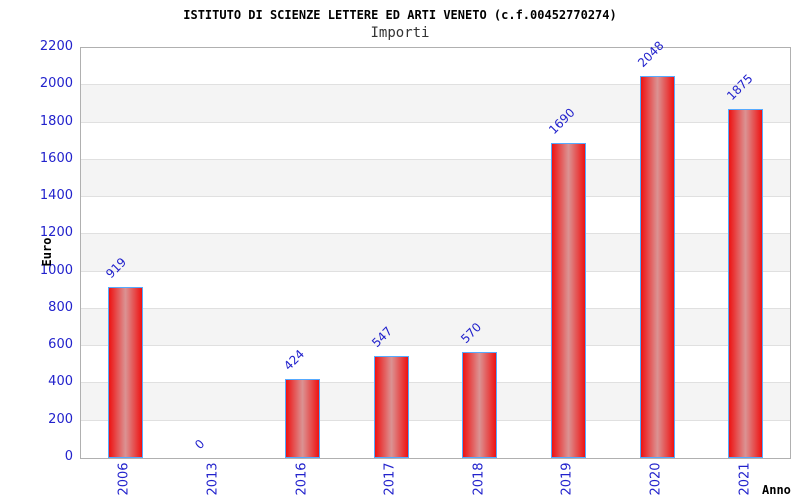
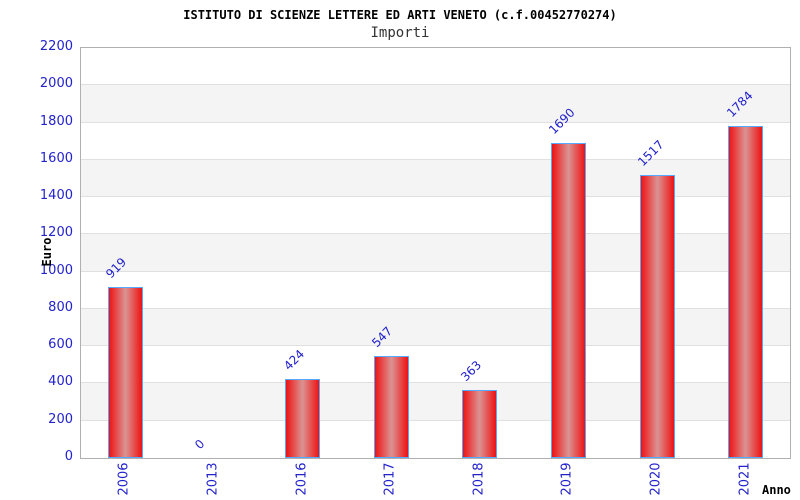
2018: 570 -> 363
2020: 2048 -> 1517
2021: 1875 -> 1784
